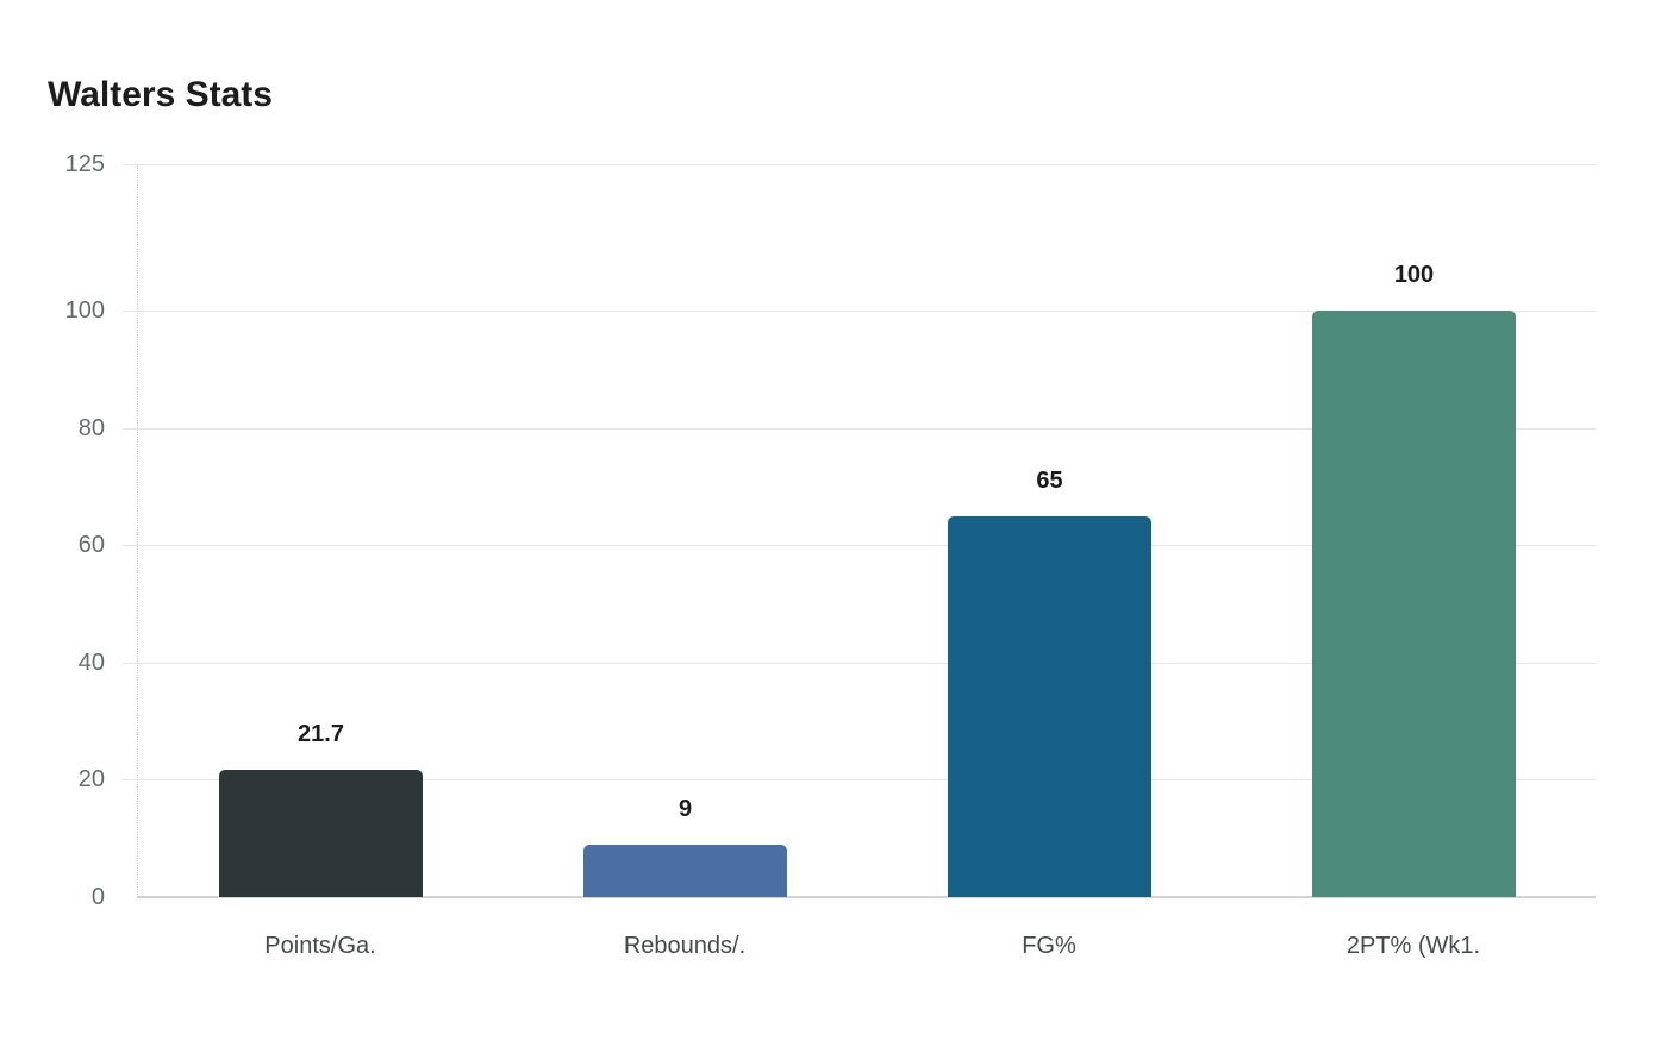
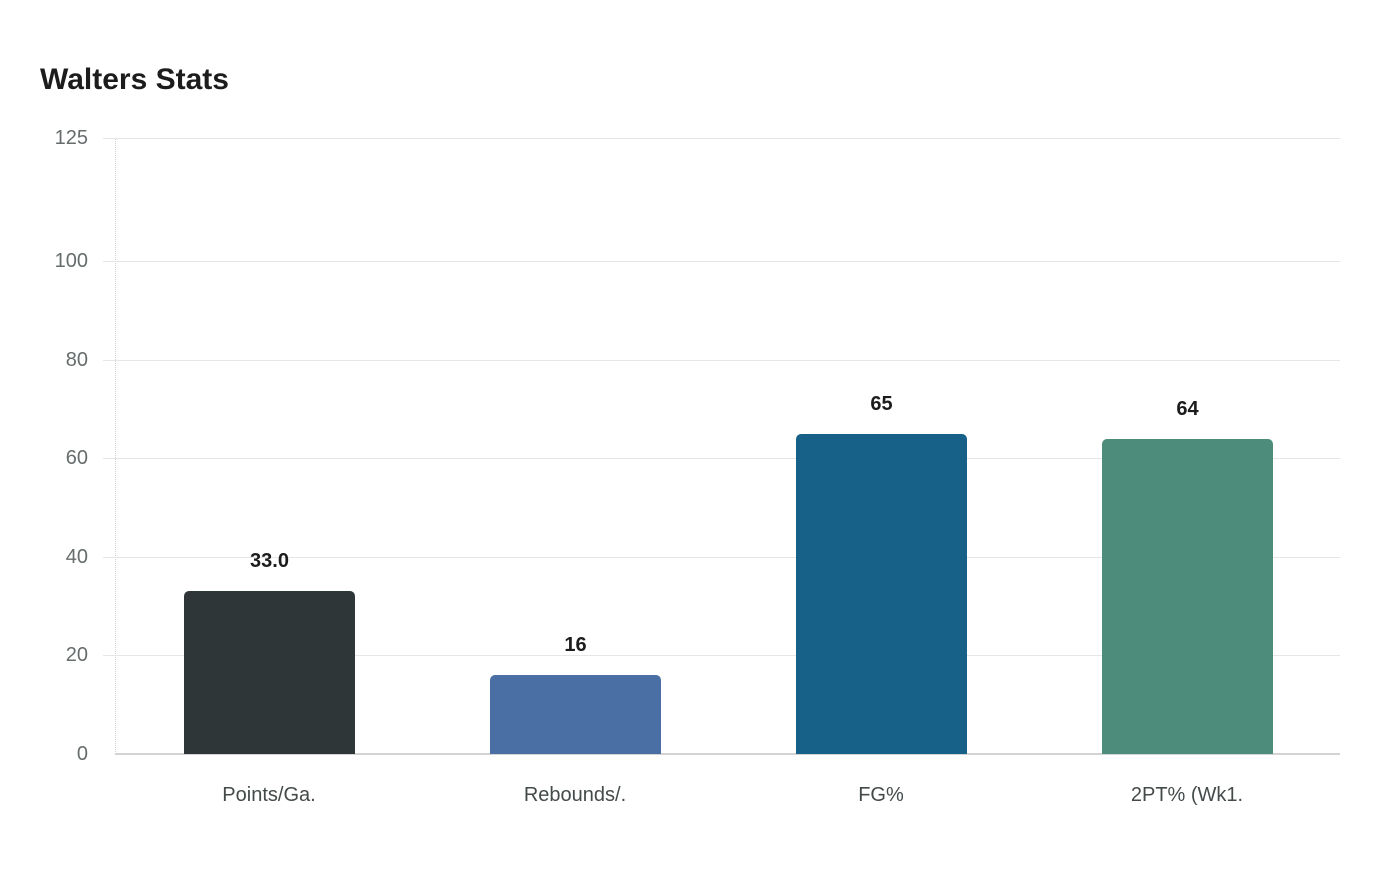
Points/Ga.: 21.7 -> 33.0
Rebounds/.: 9 -> 16
2PT% (Wk1.: 100 -> 64
